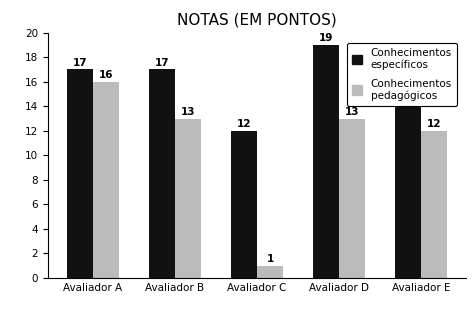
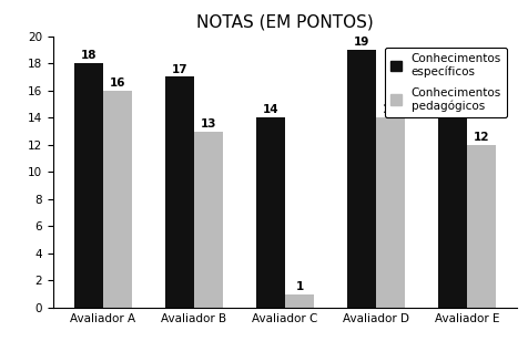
Conhecimentos específicos/Avaliador A: 17 -> 18
Conhecimentos específicos/Avaliador C: 12 -> 14
Conhecimentos pedagógicos/Avaliador D: 13 -> 14
